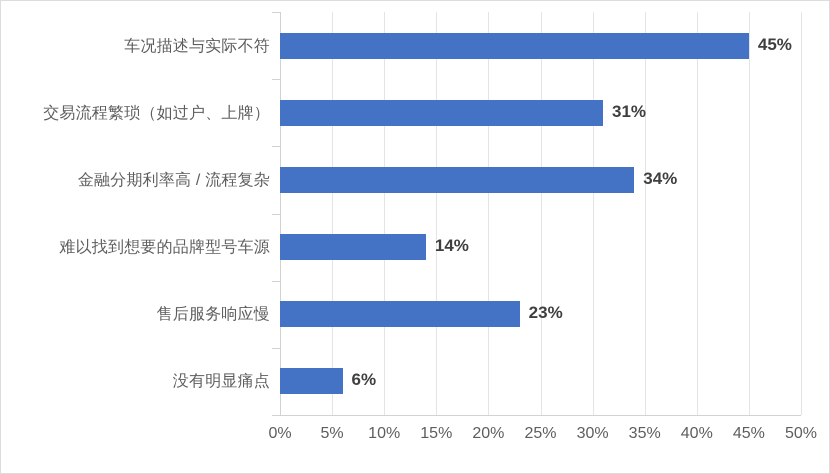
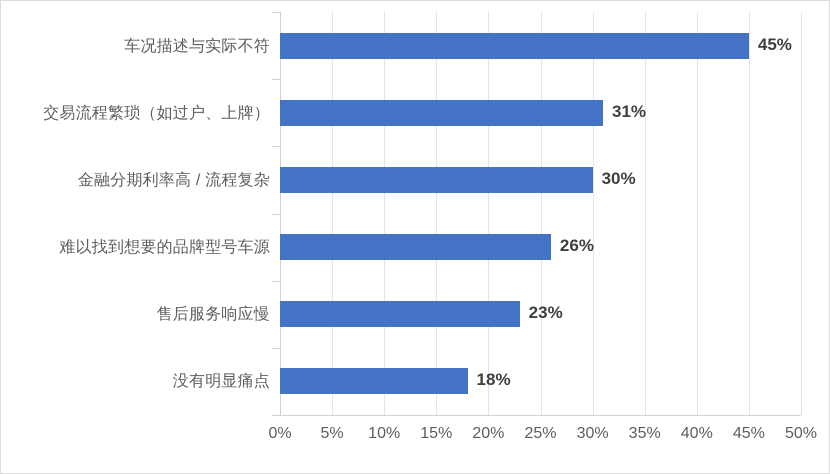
金融分期利率高 / 流程复杂: 34% -> 30%
难以找到想要的品牌型号车源: 14% -> 26%
没有明显痛点: 6% -> 18%
